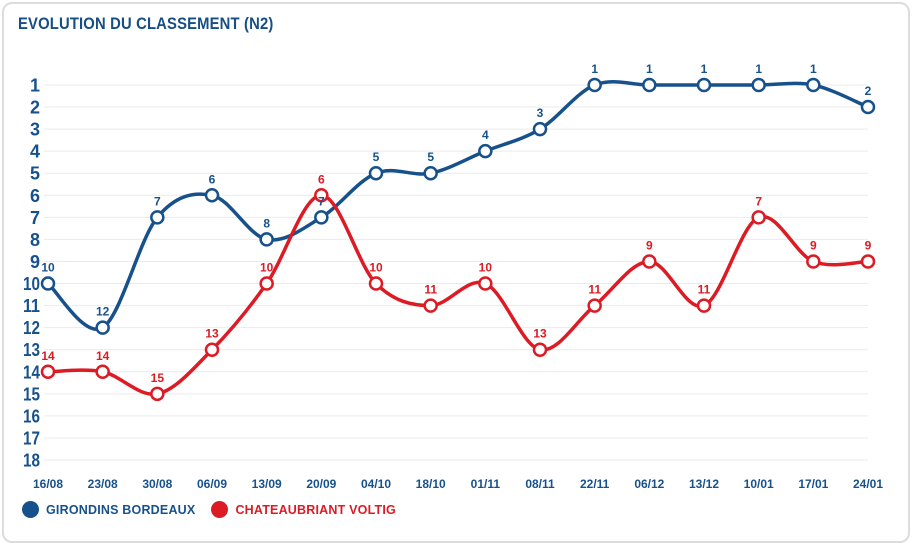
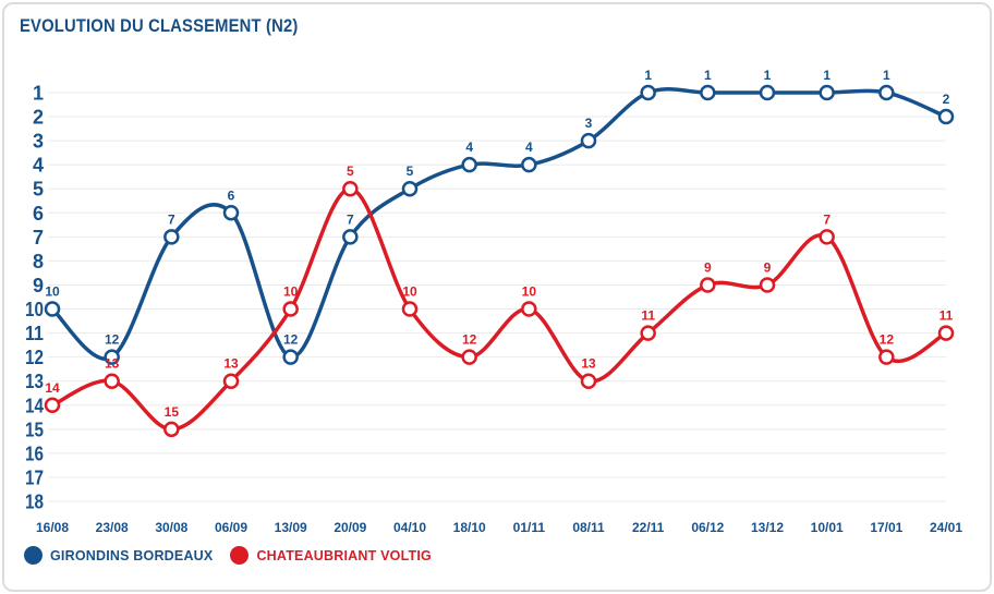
CHATEAUBRIANT VOLTIG/23/08: 14 -> 13
GIRONDINS BORDEAUX/13/09: 8 -> 12
CHATEAUBRIANT VOLTIG/20/09: 6 -> 5
GIRONDINS BORDEAUX/18/10: 5 -> 4
CHATEAUBRIANT VOLTIG/18/10: 11 -> 12
CHATEAUBRIANT VOLTIG/13/12: 11 -> 9
CHATEAUBRIANT VOLTIG/17/01: 9 -> 12
CHATEAUBRIANT VOLTIG/24/01: 9 -> 11
